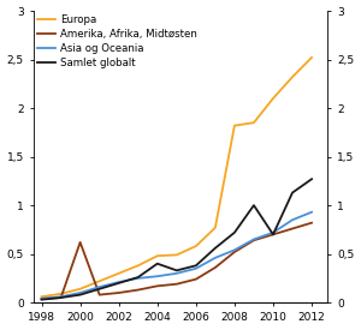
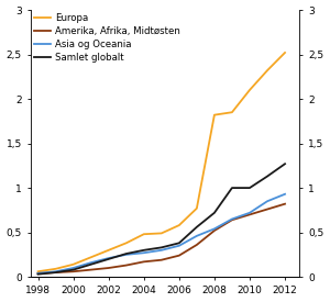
Amerika, Afrika, Midtøsten/2000: 0,62 -> 0,06
Samlet globalt/2004: 0,40 -> 0,30
Samlet globalt/2010: 0,70 -> 1,00
